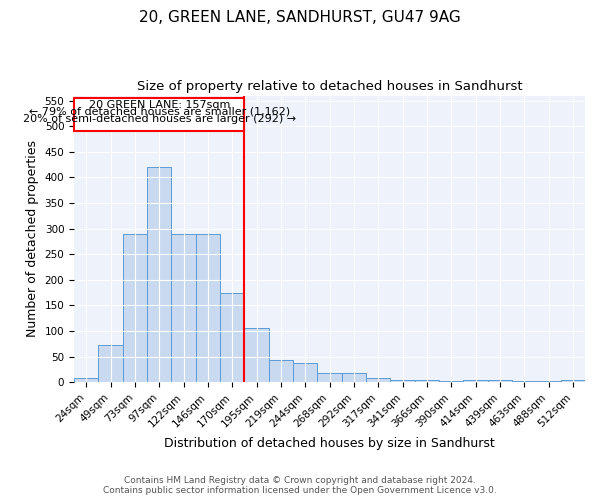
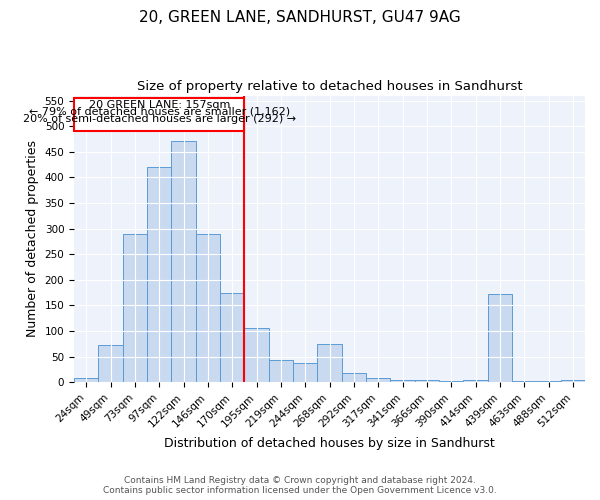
122sqm: 290 -> 472
268sqm: 18 -> 74
439sqm: 4 -> 172
